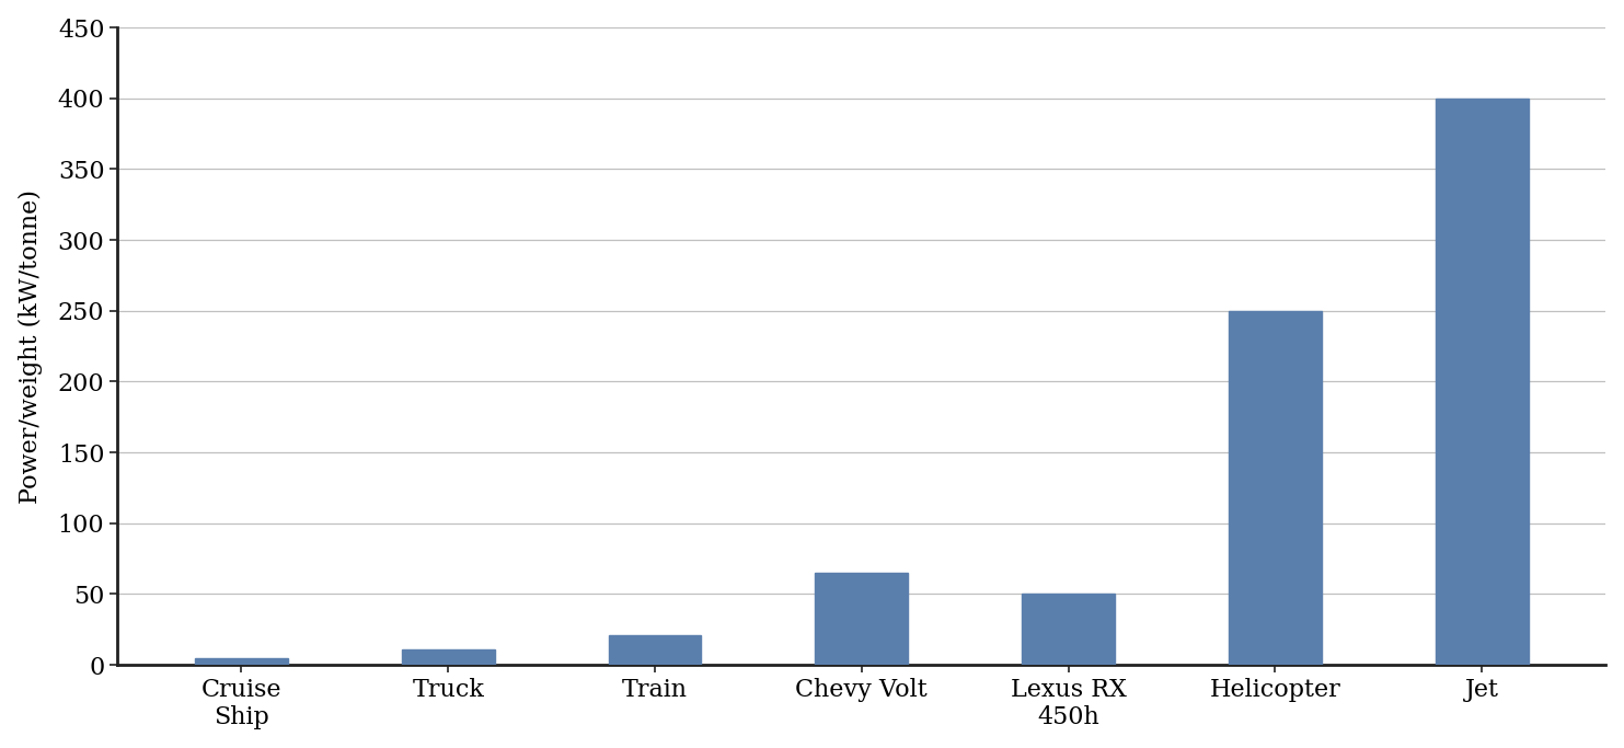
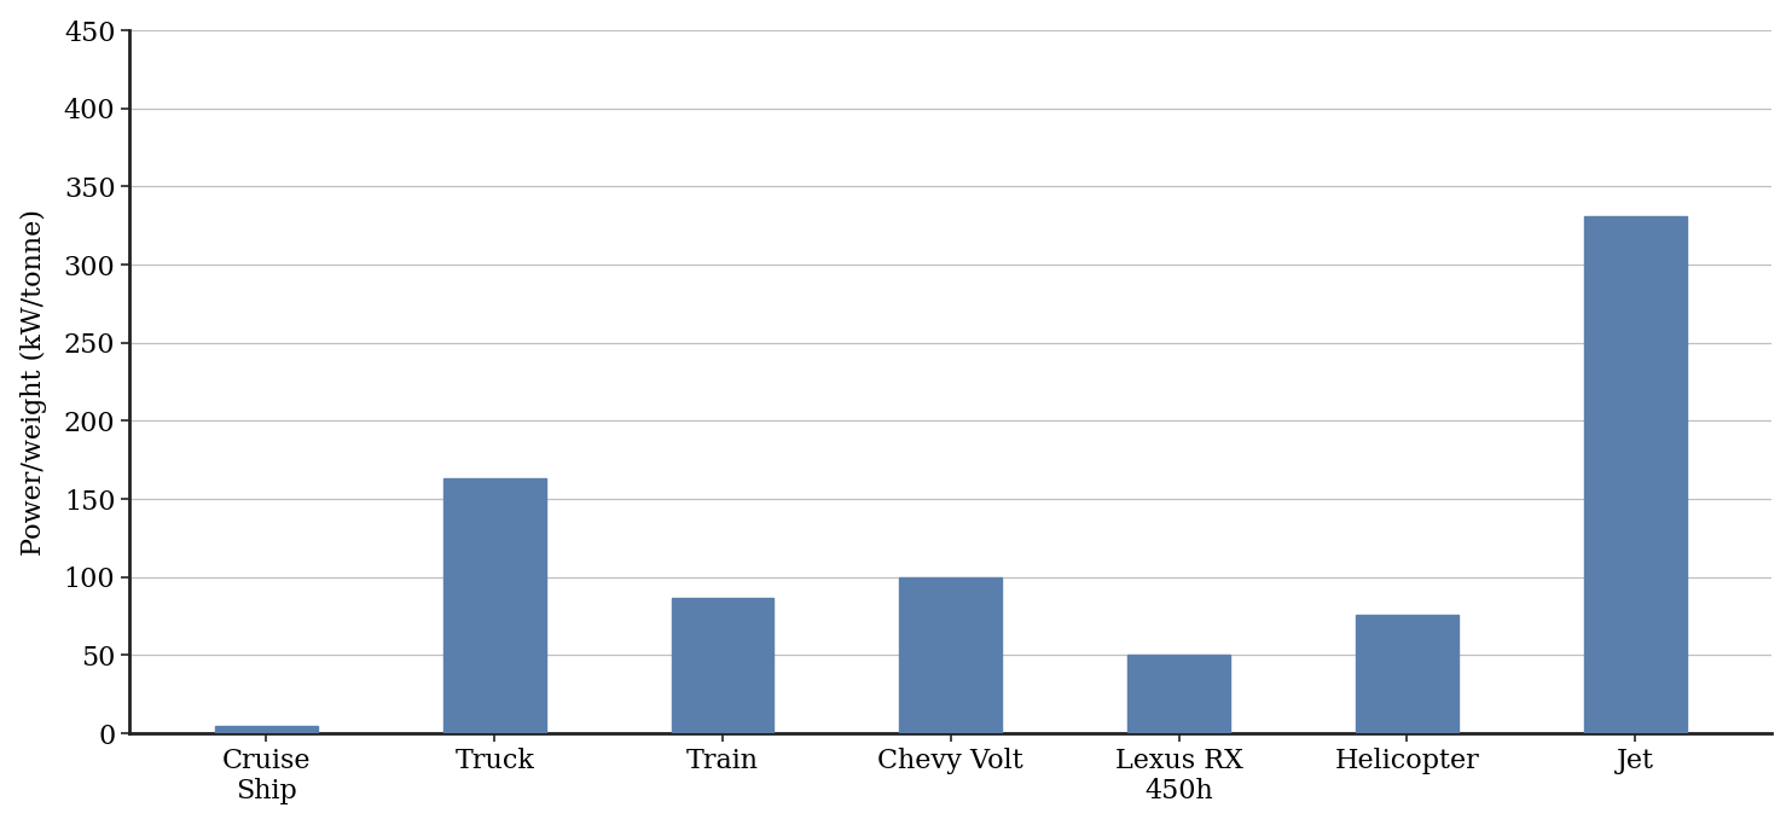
Truck: 11 -> 163
Train: 21 -> 87
Chevy Volt: 65 -> 100
Helicopter: 250 -> 76
Jet: 400 -> 331
